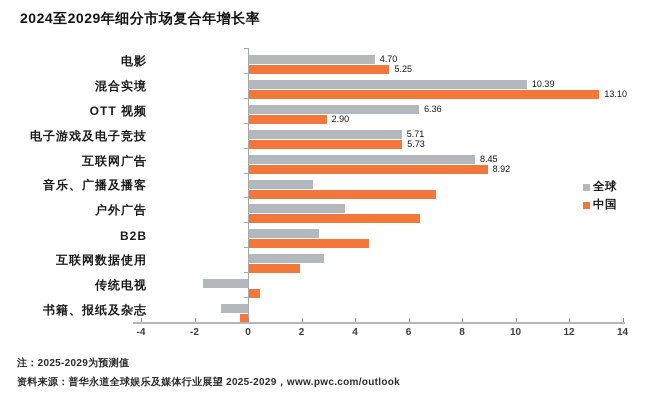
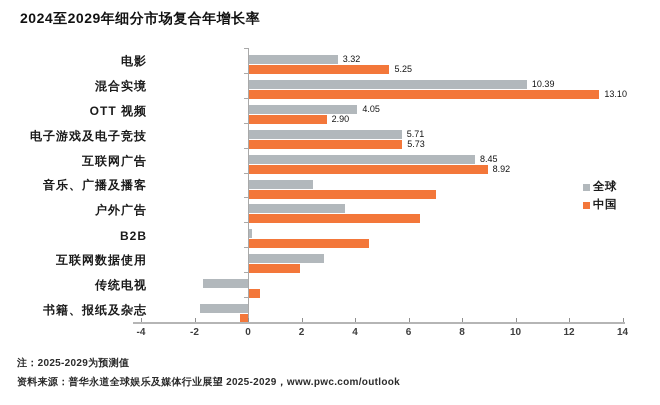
全球/电影: 4.70 -> 3.32
全球/OTT 视频: 6.36 -> 4.05
全球/B2B: 2.6 -> 0.1
全球/书籍、报纸及杂志: -1.0 -> -1.8
